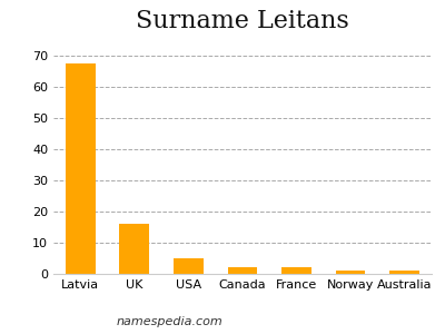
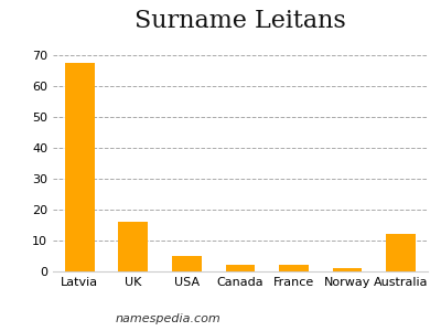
Australia: 1.0 -> 12.0
